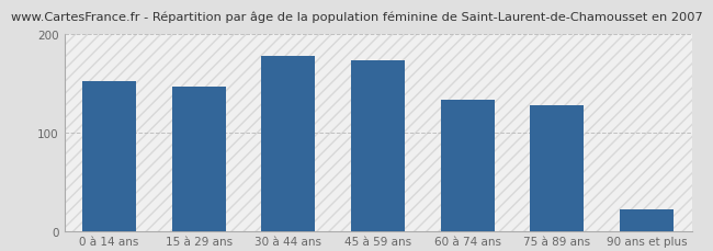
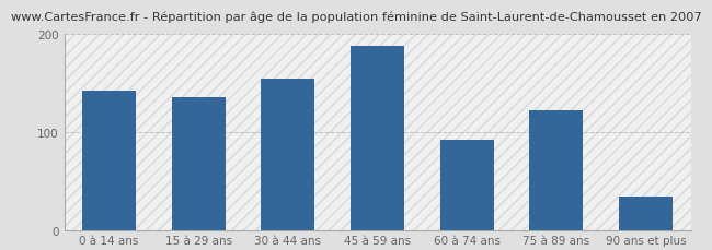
0 à 14 ans: 152 -> 142
15 à 29 ans: 147 -> 136
30 à 44 ans: 178 -> 154
45 à 59 ans: 174 -> 188
60 à 74 ans: 133 -> 92
75 à 89 ans: 128 -> 122
90 ans et plus: 22 -> 34
